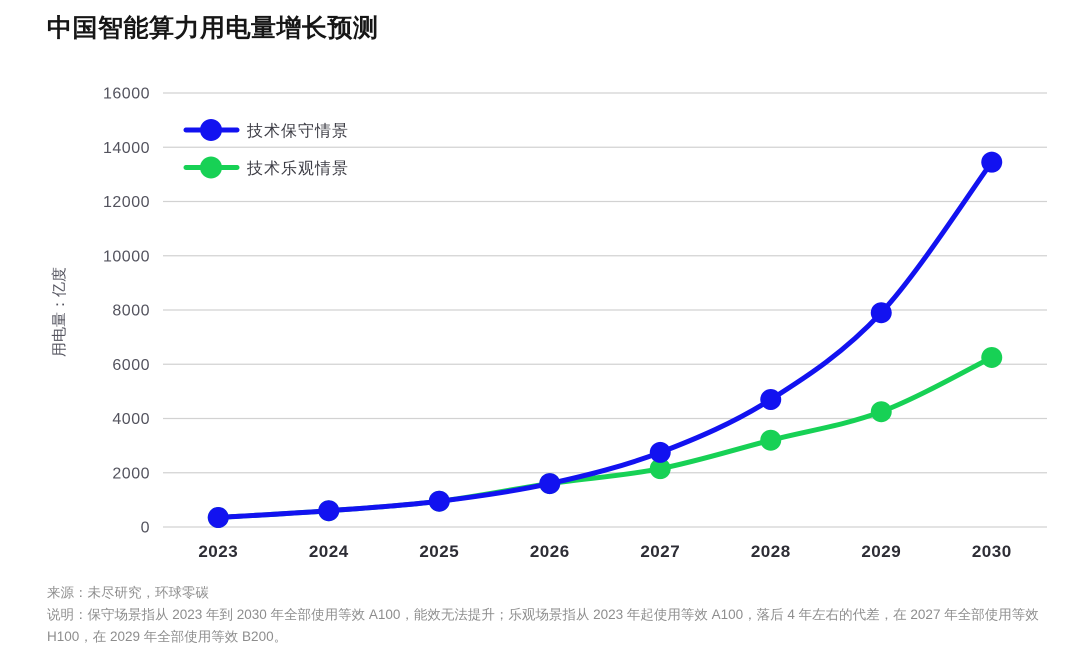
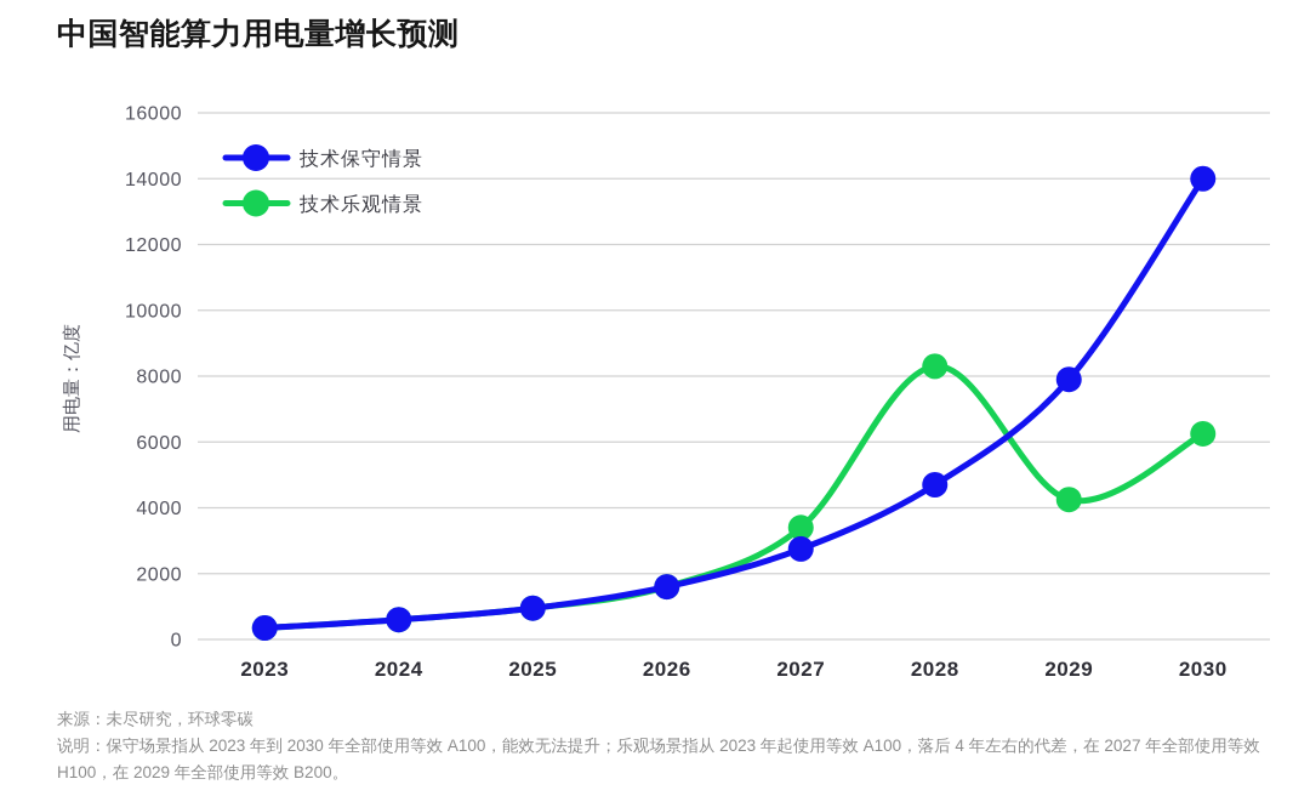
技术乐观情景/2027: 2200 -> 3400
技术乐观情景/2028: 3200 -> 8300
技术保守情景/2030: 13400 -> 14000
